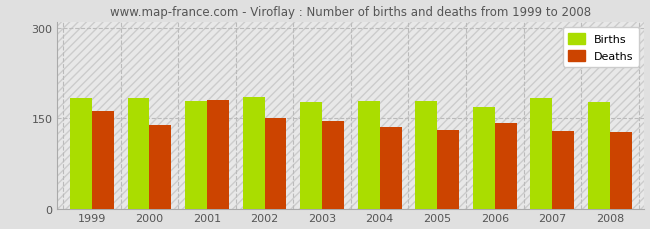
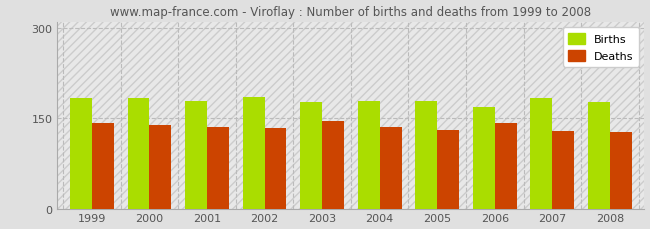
Deaths/1999: 162 -> 142
Deaths/2001: 180 -> 135
Deaths/2002: 150 -> 133
